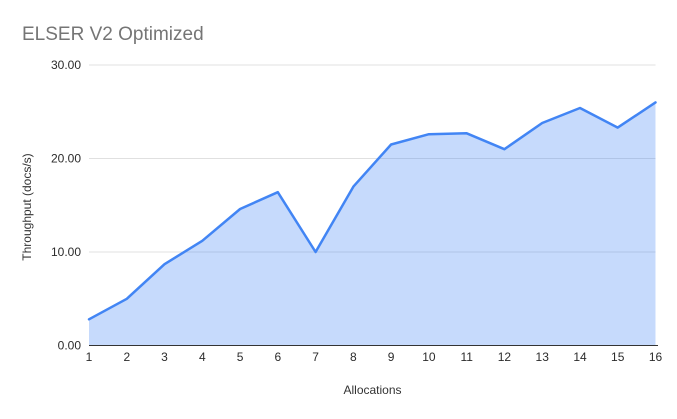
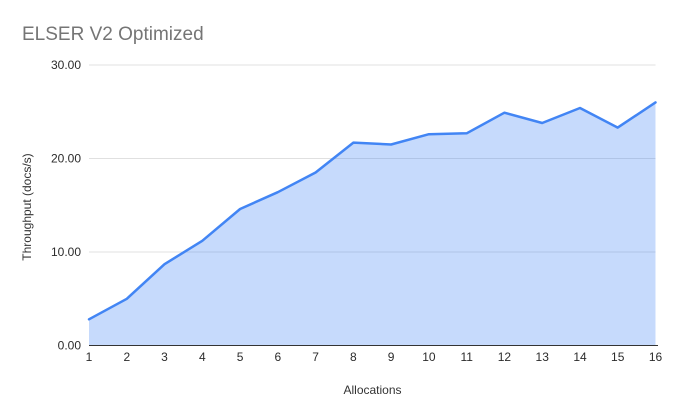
7: 10 -> 18
8: 17 -> 22
12: 21 -> 25
